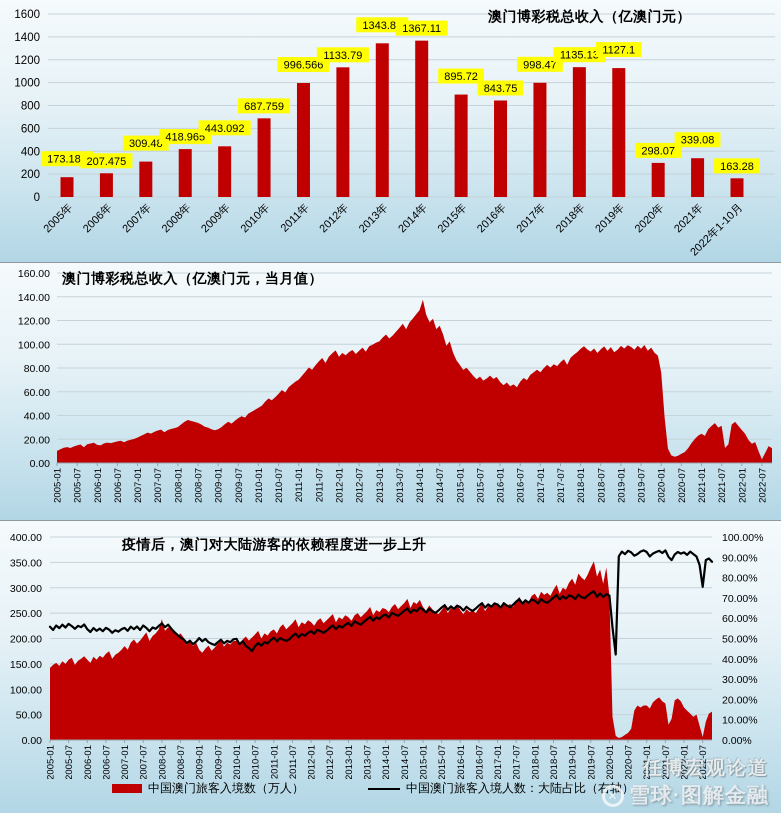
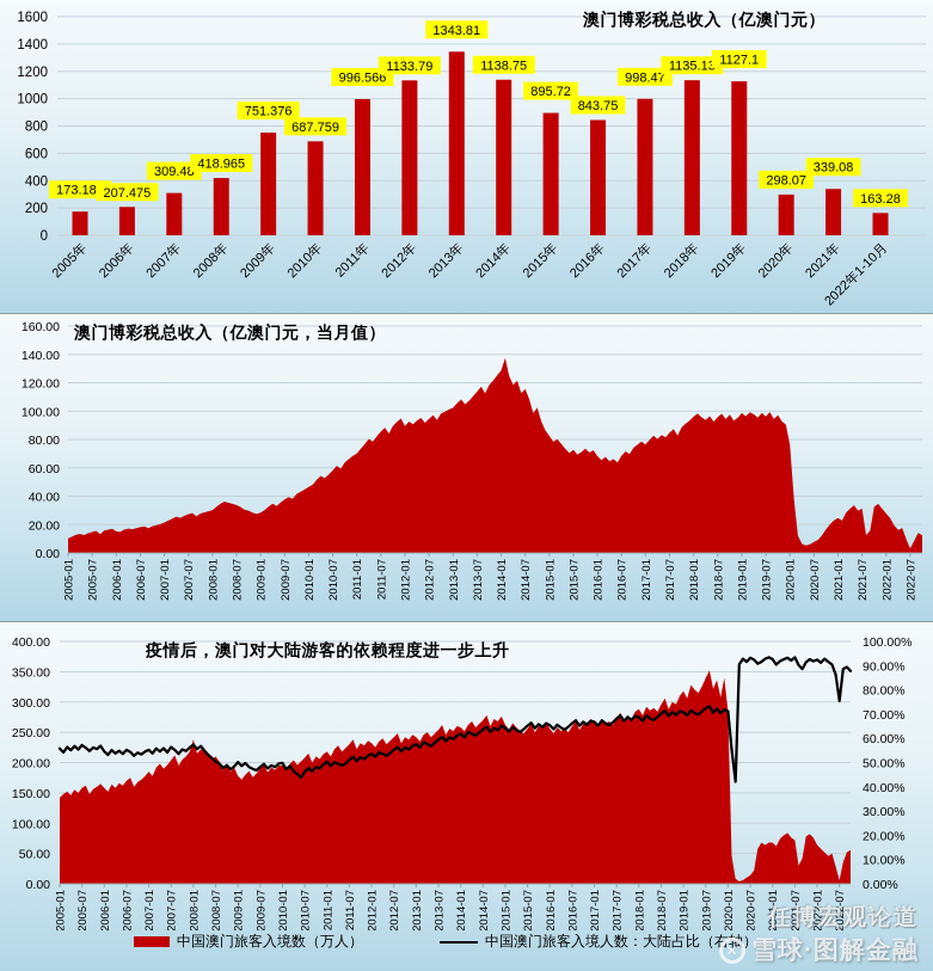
澳门博彩税总收入（亿澳门元）/2009年: 443.092 -> 751.376
澳门博彩税总收入（亿澳门元）/2014年: 1367.11 -> 1138.75
